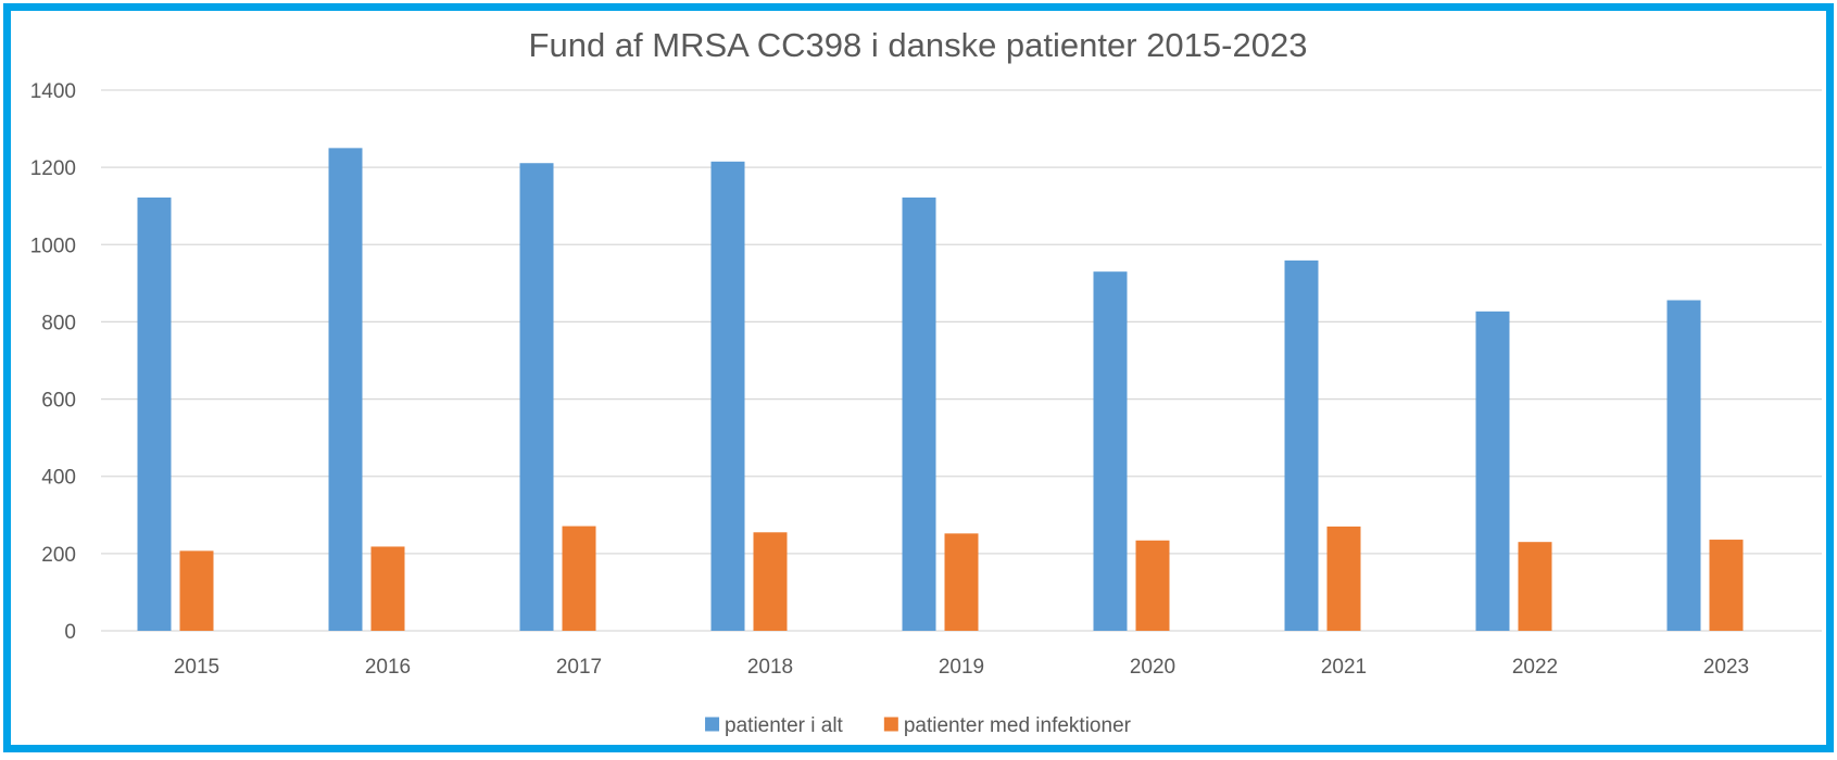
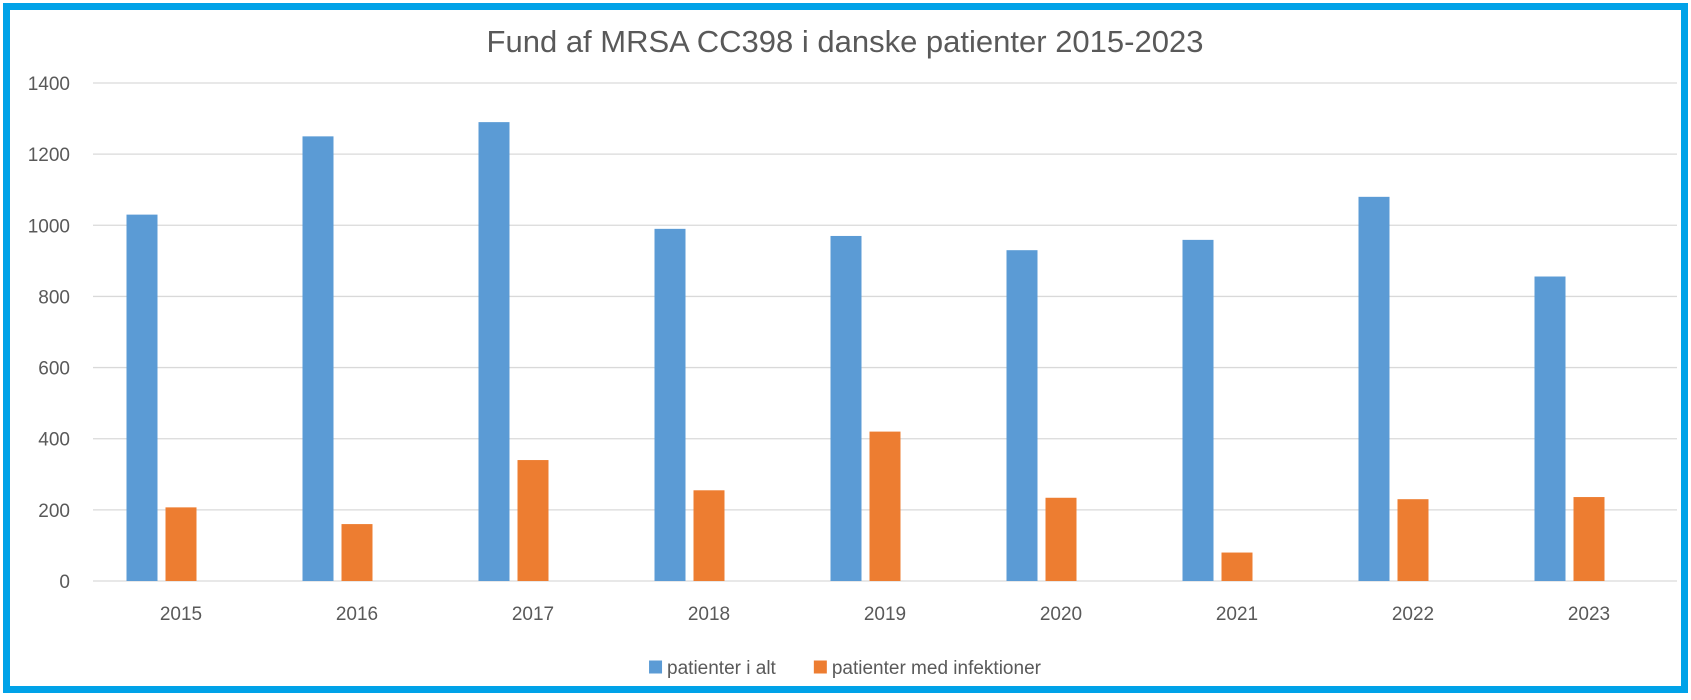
patienter i alt/2015: 1120 -> 1030
patienter med infektioner/2016: 220 -> 160
patienter i alt/2017: 1210 -> 1290
patienter med infektioner/2017: 270 -> 340
patienter i alt/2018: 1220 -> 990
patienter i alt/2019: 1120 -> 970
patienter med infektioner/2019: 250 -> 420
patienter med infektioner/2021: 270 -> 80
patienter i alt/2022: 830 -> 1080
